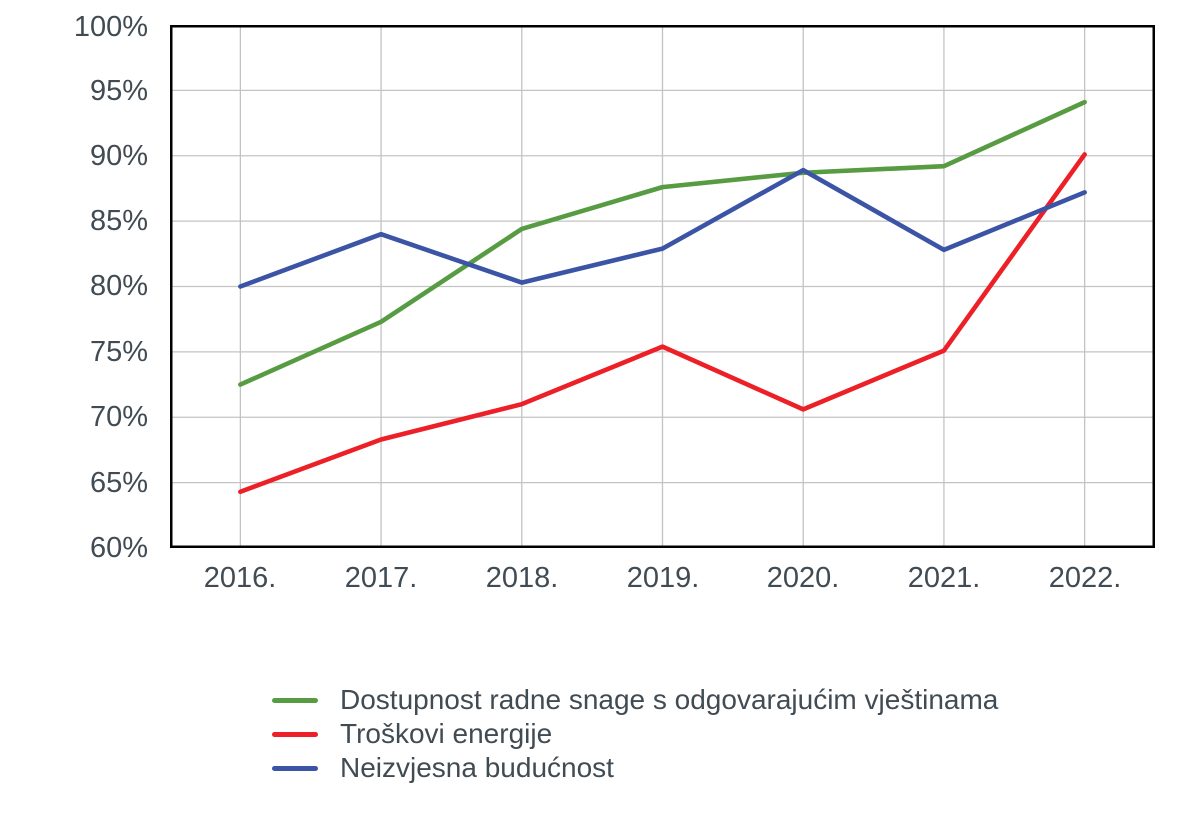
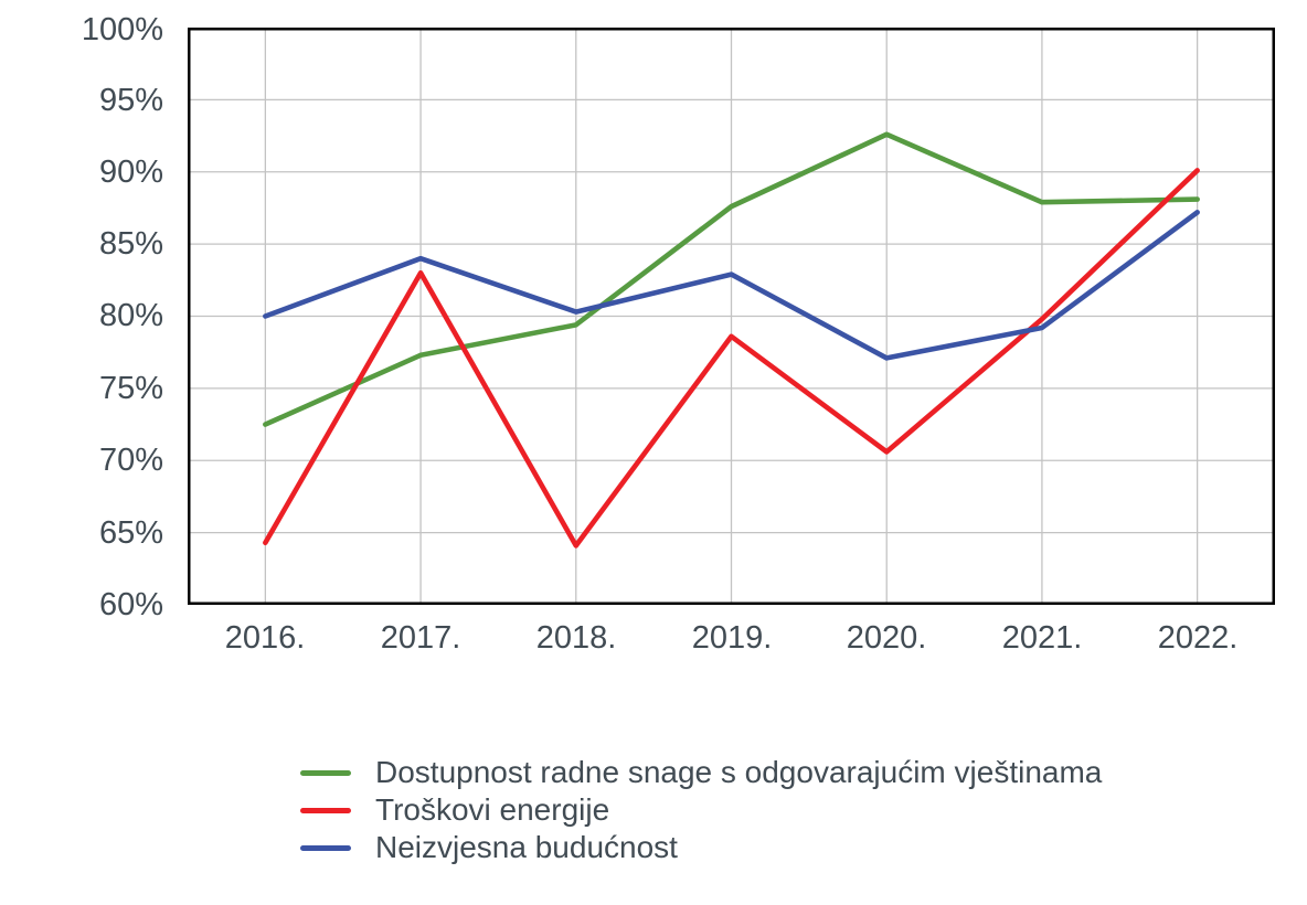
Troškovi energije/2017.: 68.3% -> 83.0%
Dostupnost radne snage s odgovarajućim vještinama/2018.: 84.4% -> 79.4%
Troškovi energije/2018.: 71.0% -> 64.1%
Troškovi energije/2019.: 75.4% -> 78.6%
Dostupnost radne snage s odgovarajućim vještinama/2020.: 88.7% -> 92.6%
Neizvjesna budućnost/2020.: 88.9% -> 77.1%
Dostupnost radne snage s odgovarajućim vještinama/2021.: 89.2% -> 87.9%
Troškovi energije/2021.: 75.1% -> 79.8%
Neizvjesna budućnost/2021.: 82.8% -> 79.2%
Dostupnost radne snage s odgovarajućim vještinama/2022.: 94.1% -> 88.1%
